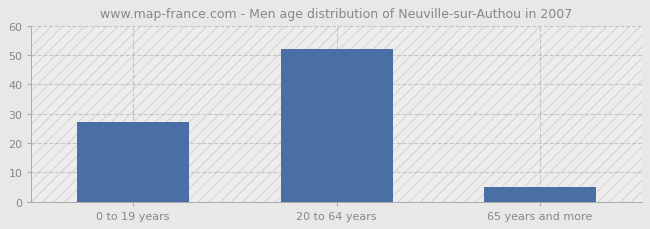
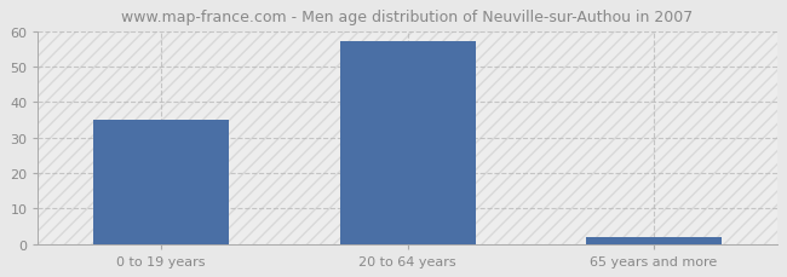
0 to 19 years: 27 -> 35
20 to 64 years: 52 -> 57
65 years and more: 5 -> 2
